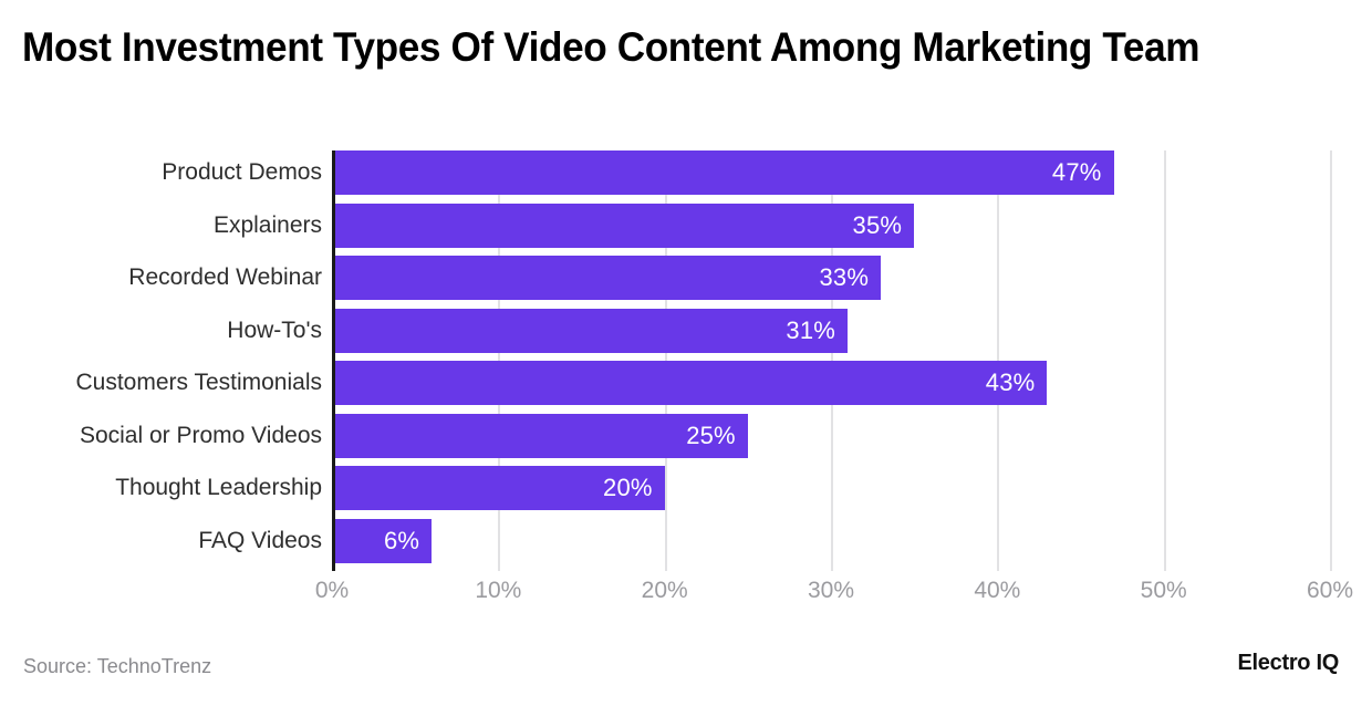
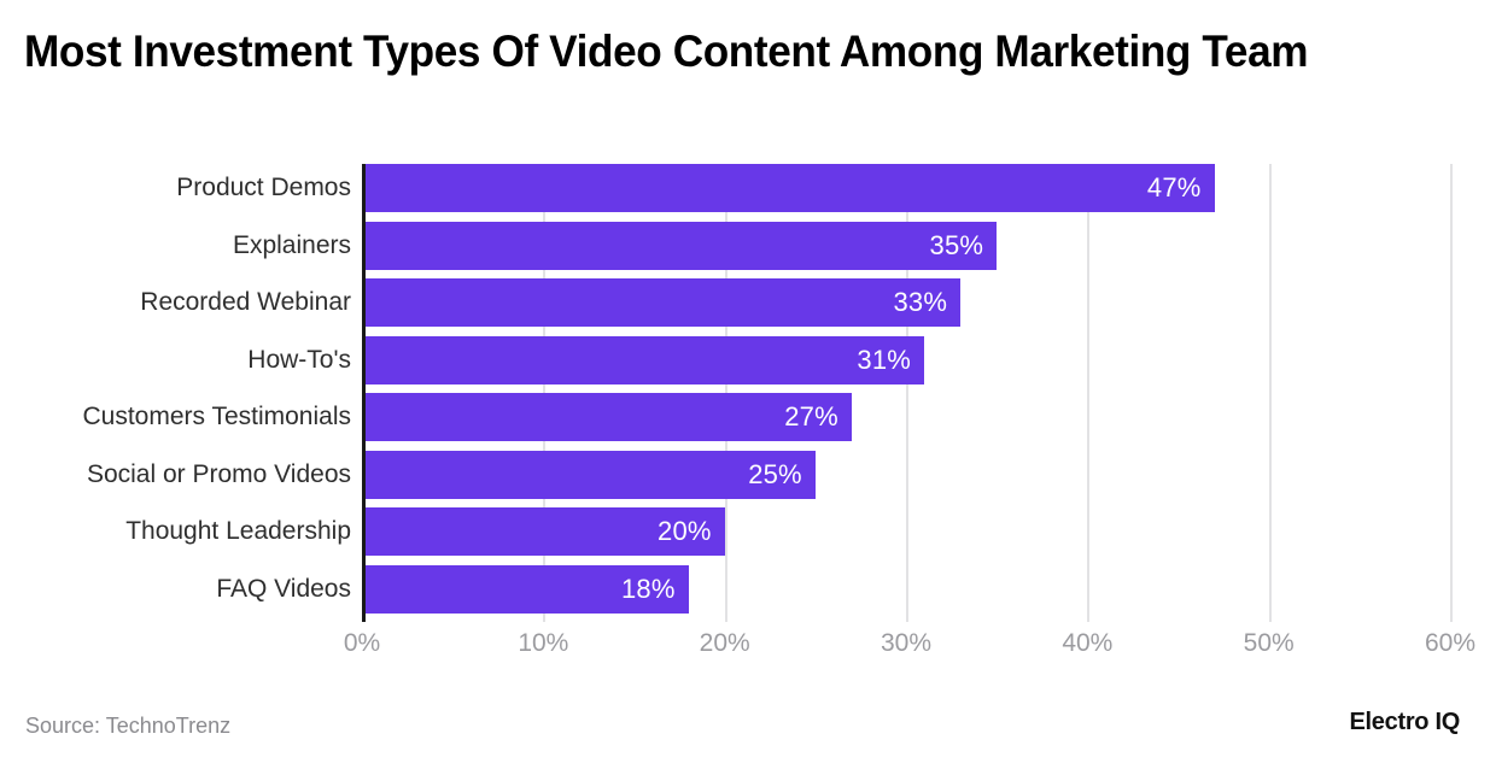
Customers Testimonials: 43% -> 27%
FAQ Videos: 6% -> 18%
